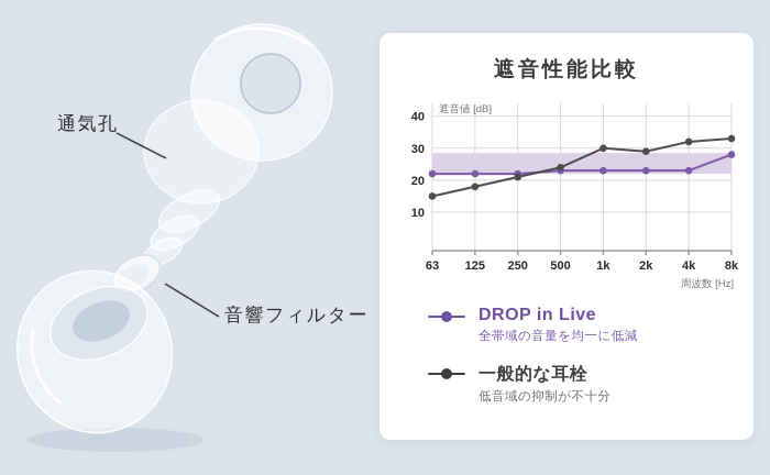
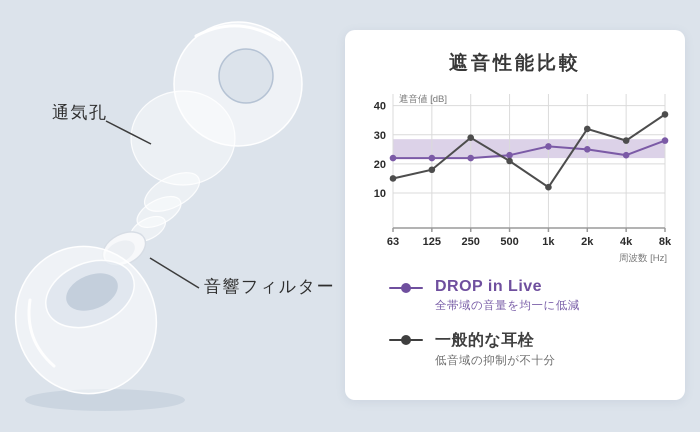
一般的な耳栓/250: 21 -> 29
一般的な耳栓/500: 24 -> 21
DROP in Live/1k: 23 -> 26
一般的な耳栓/1k: 30 -> 12
DROP in Live/2k: 23 -> 25
一般的な耳栓/2k: 29 -> 32
一般的な耳栓/4k: 32 -> 28
一般的な耳栓/8k: 33 -> 37
